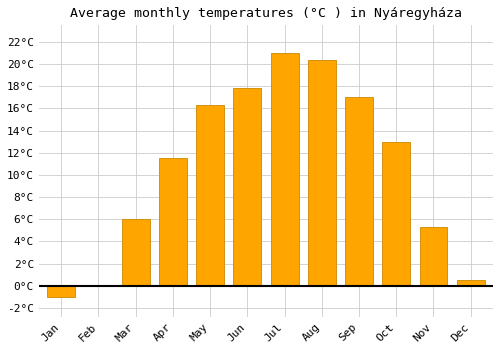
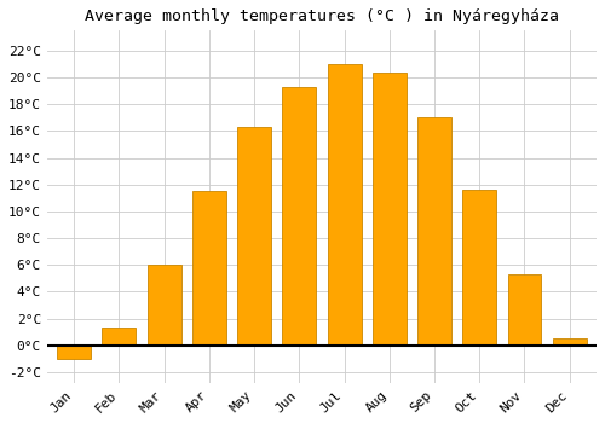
Feb: 0.1°C -> 1.3°C
Jun: 17.8°C -> 19.3°C
Oct: 13.0°C -> 11.6°C
